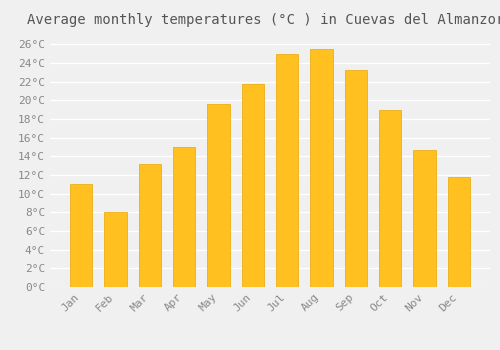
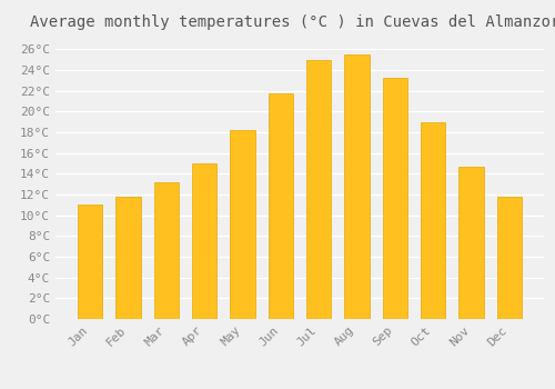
Feb: 8.0°C -> 11.8°C
May: 19.6°C -> 18.2°C
